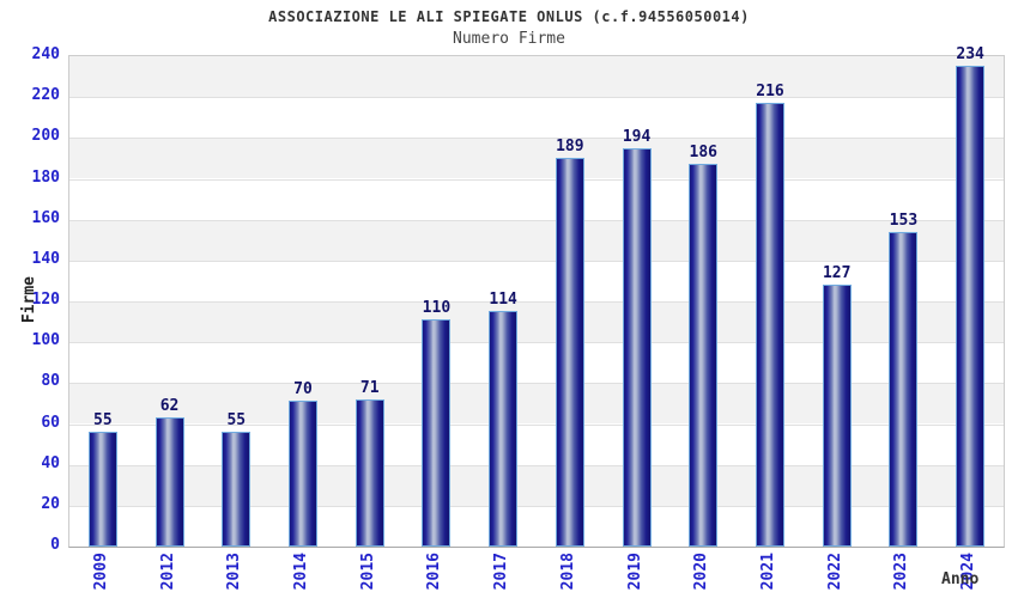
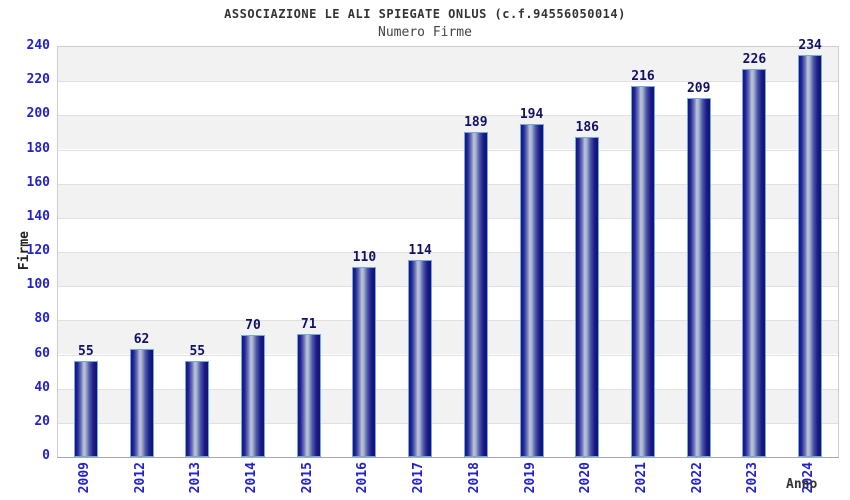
2022: 127 -> 209
2023: 153 -> 226
